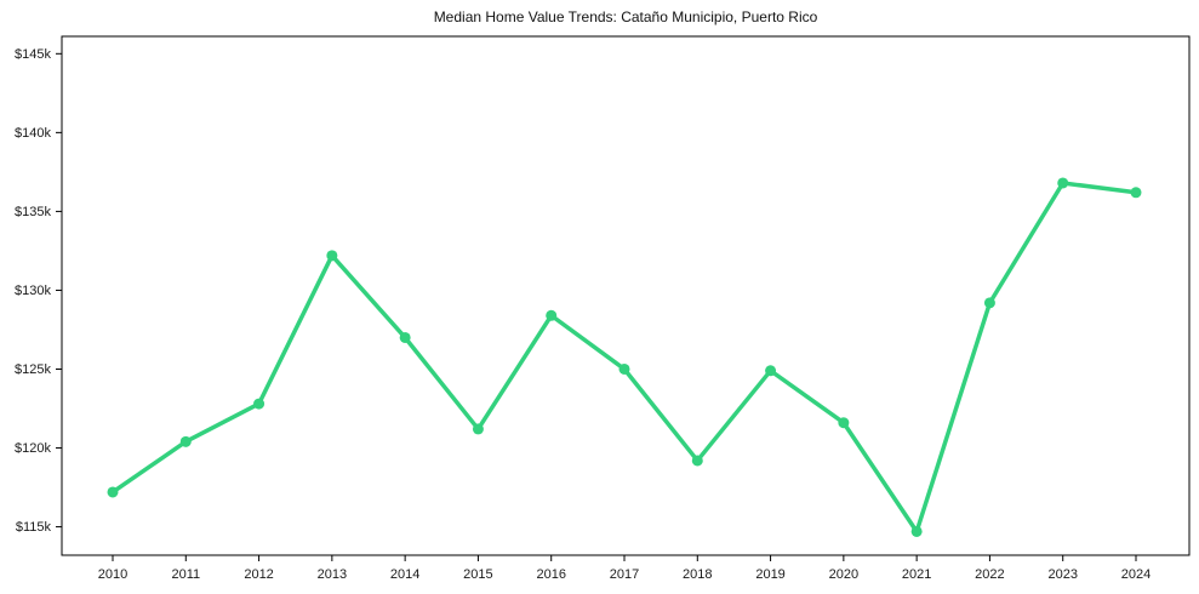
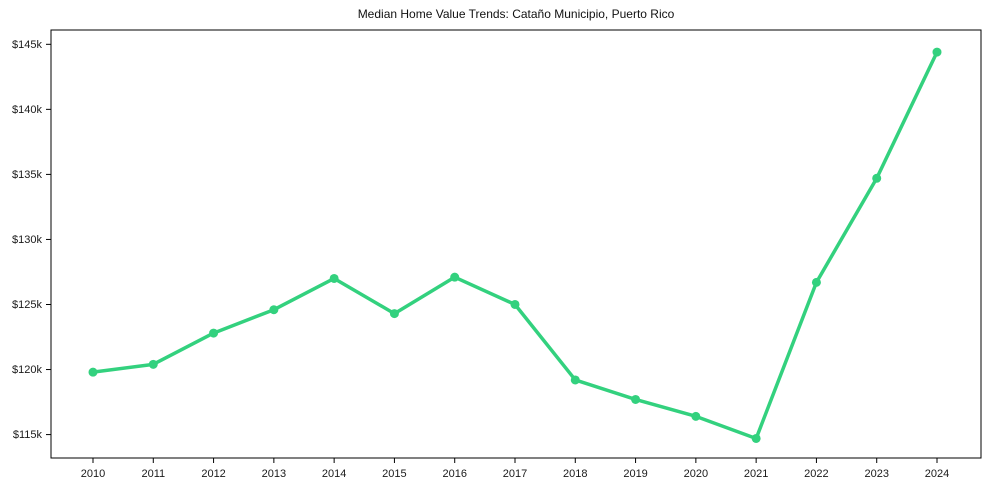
2010: $117.2k -> $119.8k
2013: $132.2k -> $124.6k
2015: $121.2k -> $124.3k
2016: $128.4k -> $127.1k
2019: $124.9k -> $117.7k
2020: $121.6k -> $116.4k
2022: $129.2k -> $126.7k
2023: $136.8k -> $134.7k
2024: $136.2k -> $144.4k
